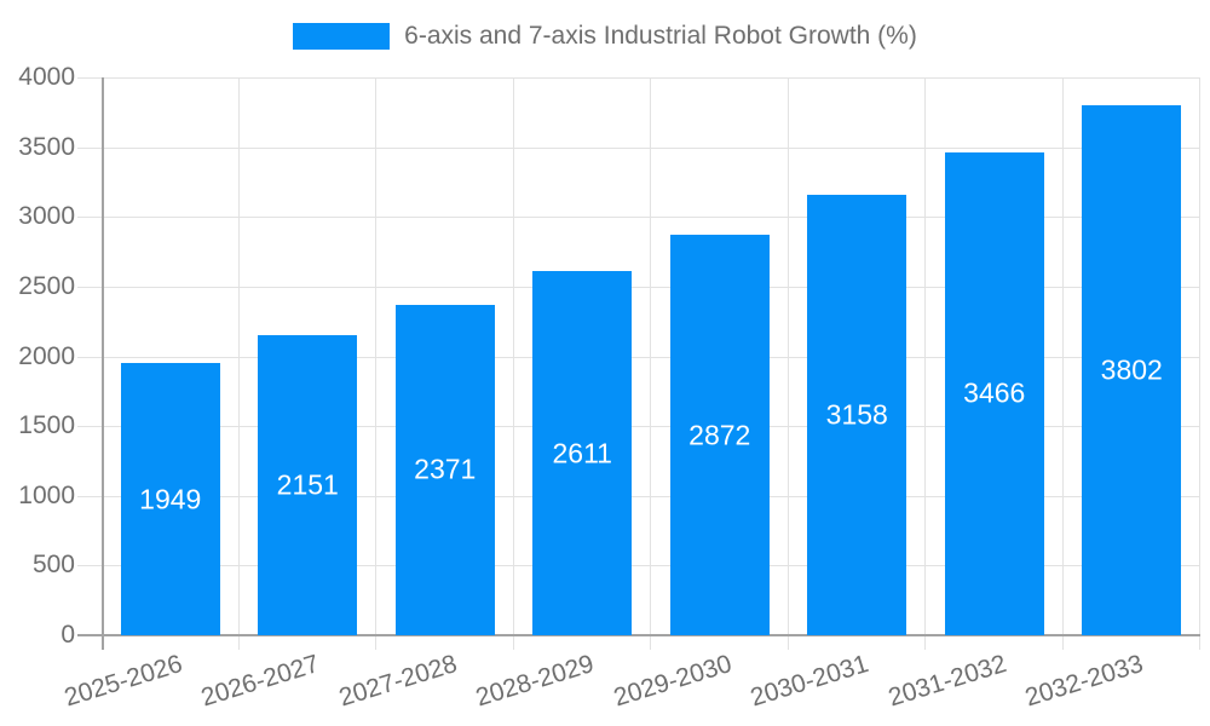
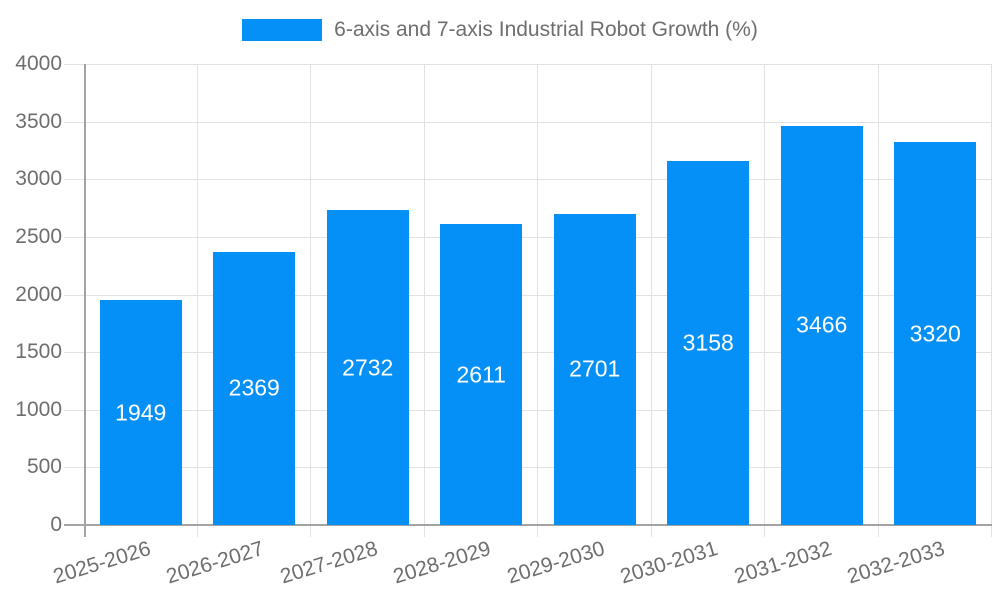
2026-2027: 2151 -> 2369
2027-2028: 2371 -> 2732
2029-2030: 2872 -> 2701
2032-2033: 3802 -> 3320
